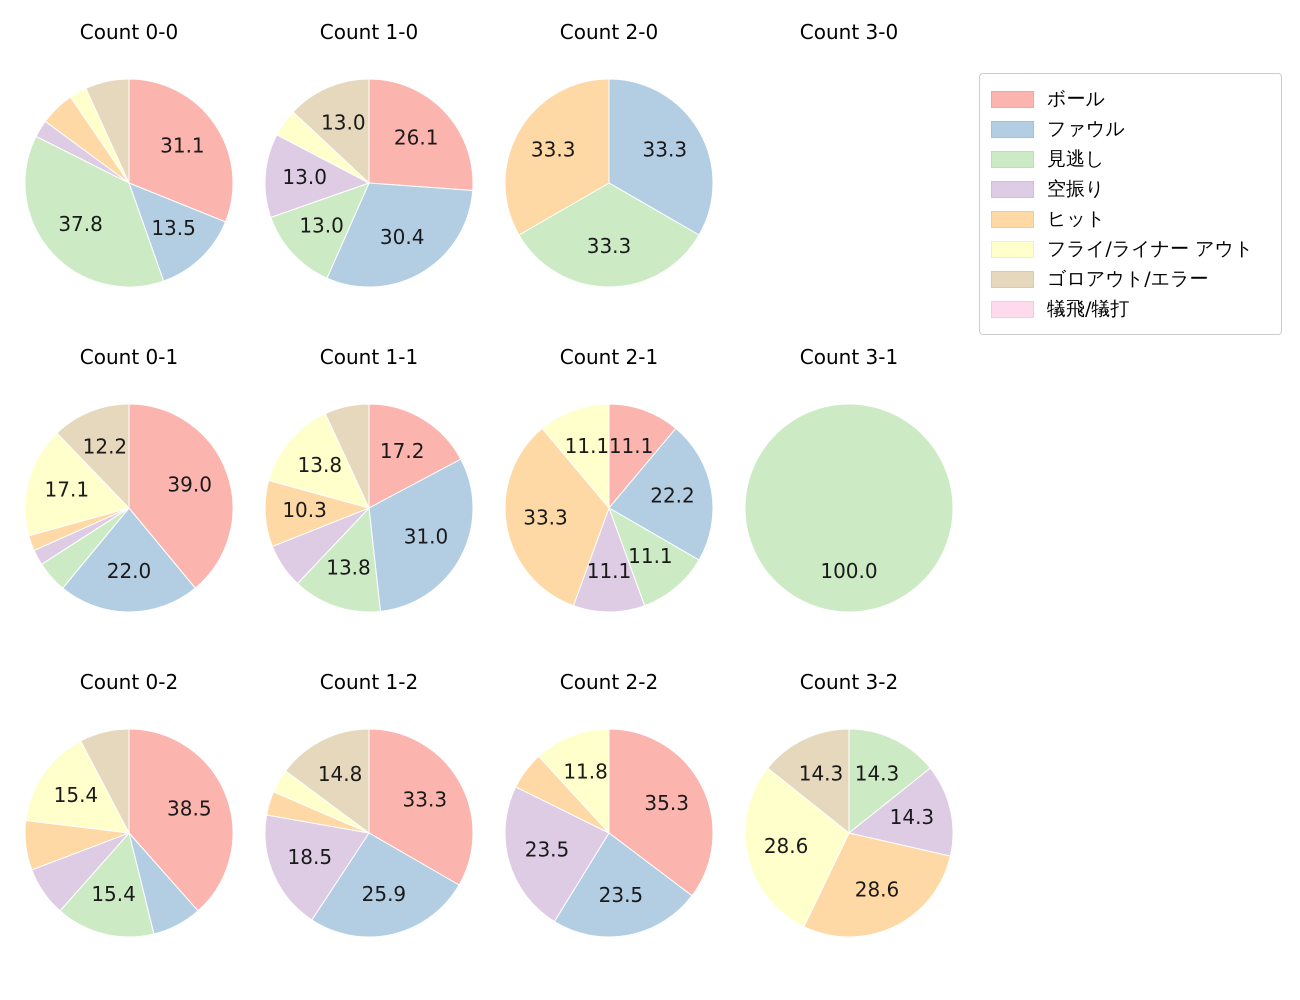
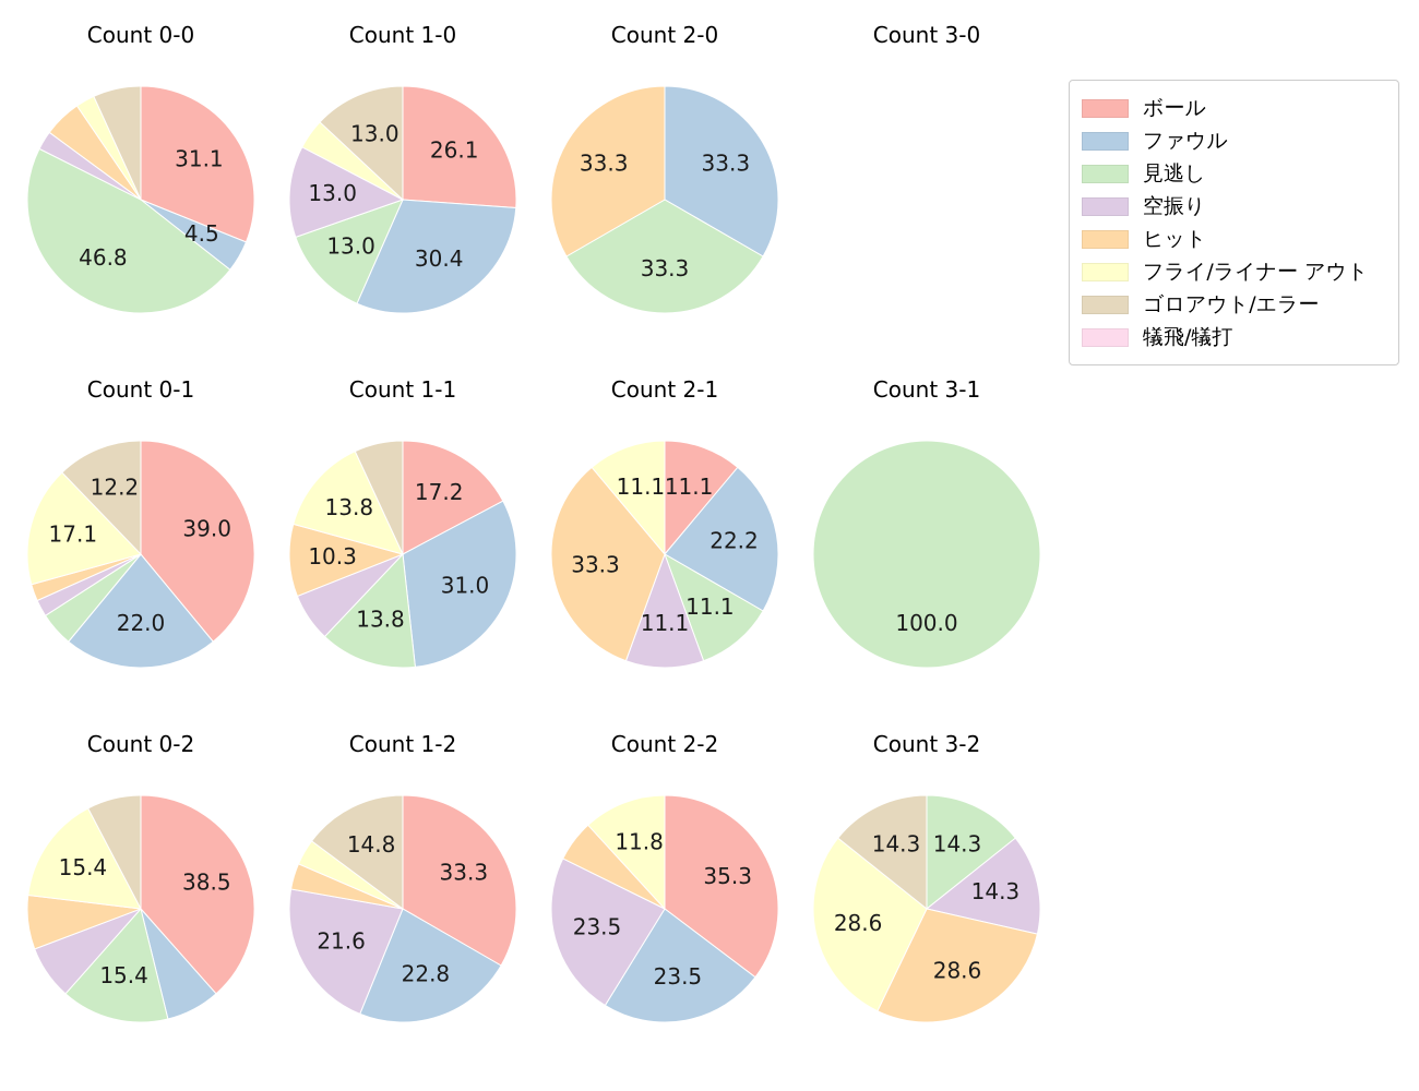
Count 0-0/ファウル: 13.5 -> 4.5
Count 0-0/見逃し: 37.8 -> 46.8
Count 1-2/ファウル: 25.9 -> 22.8
Count 1-2/空振り: 18.5 -> 21.6
